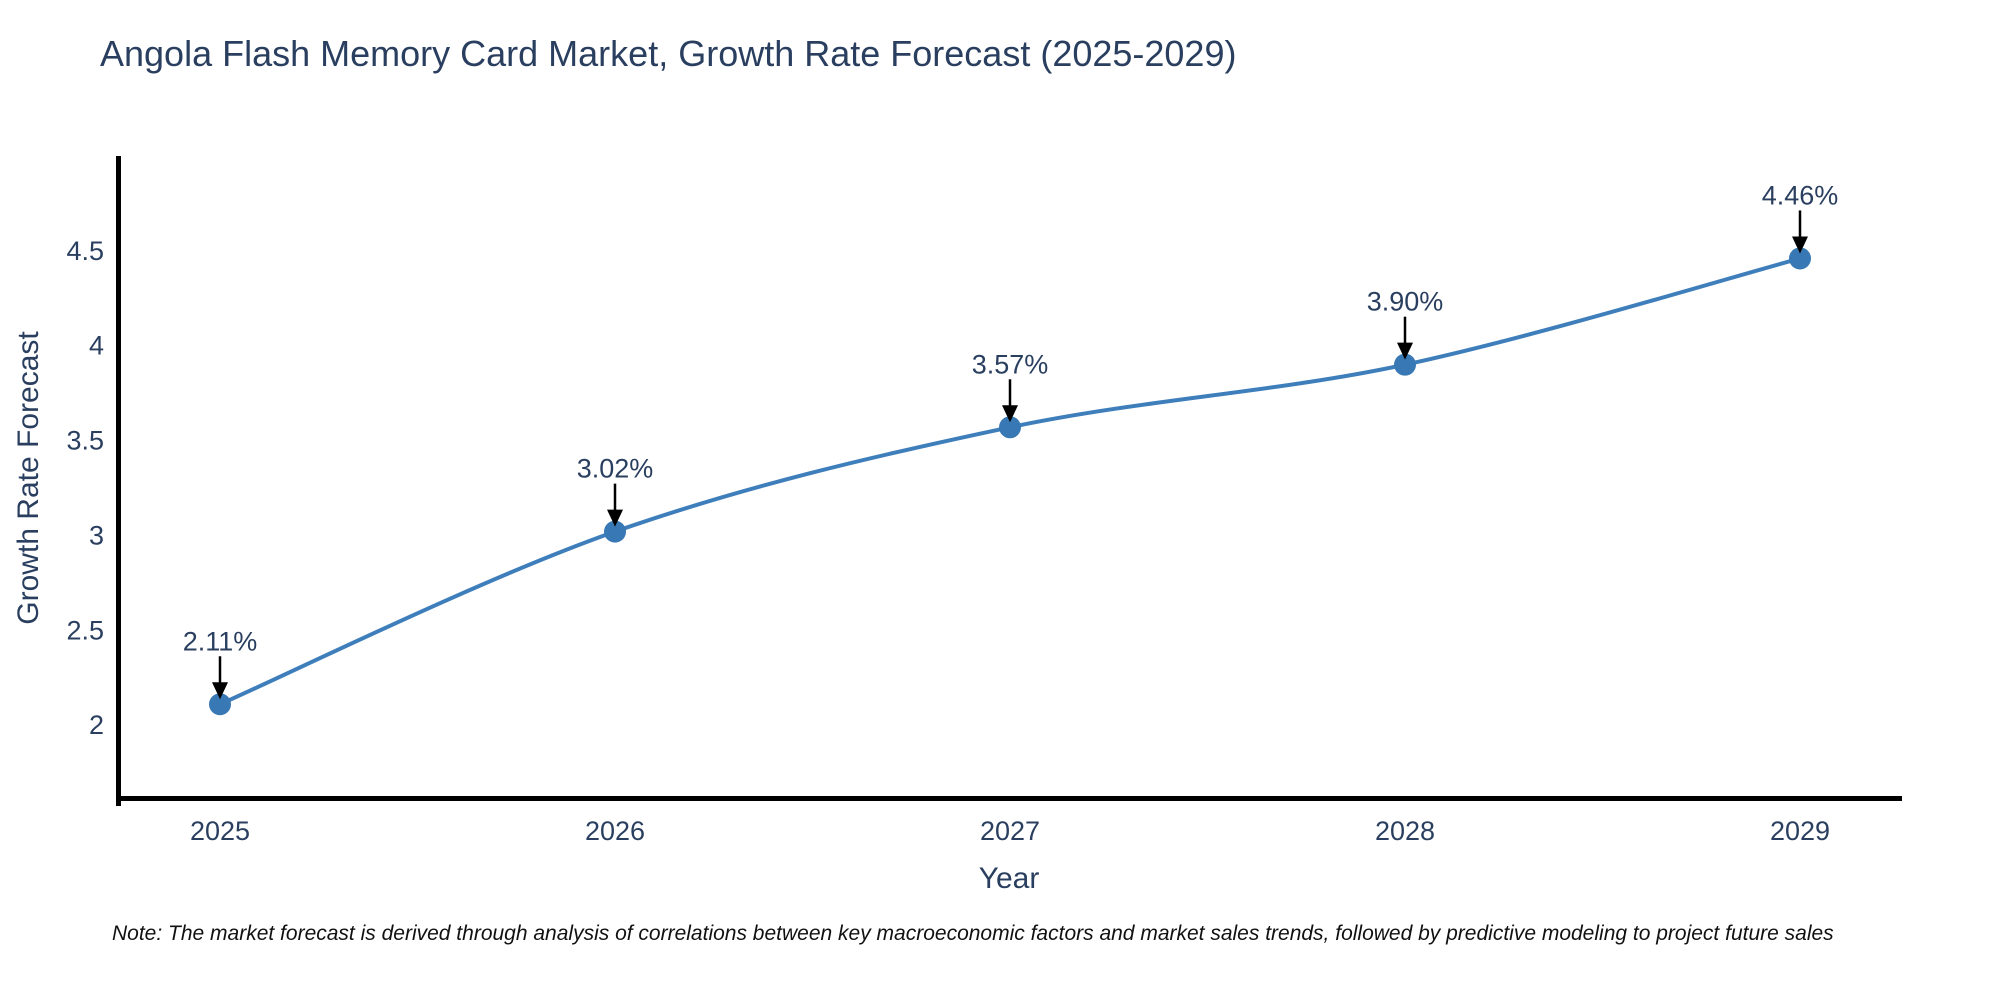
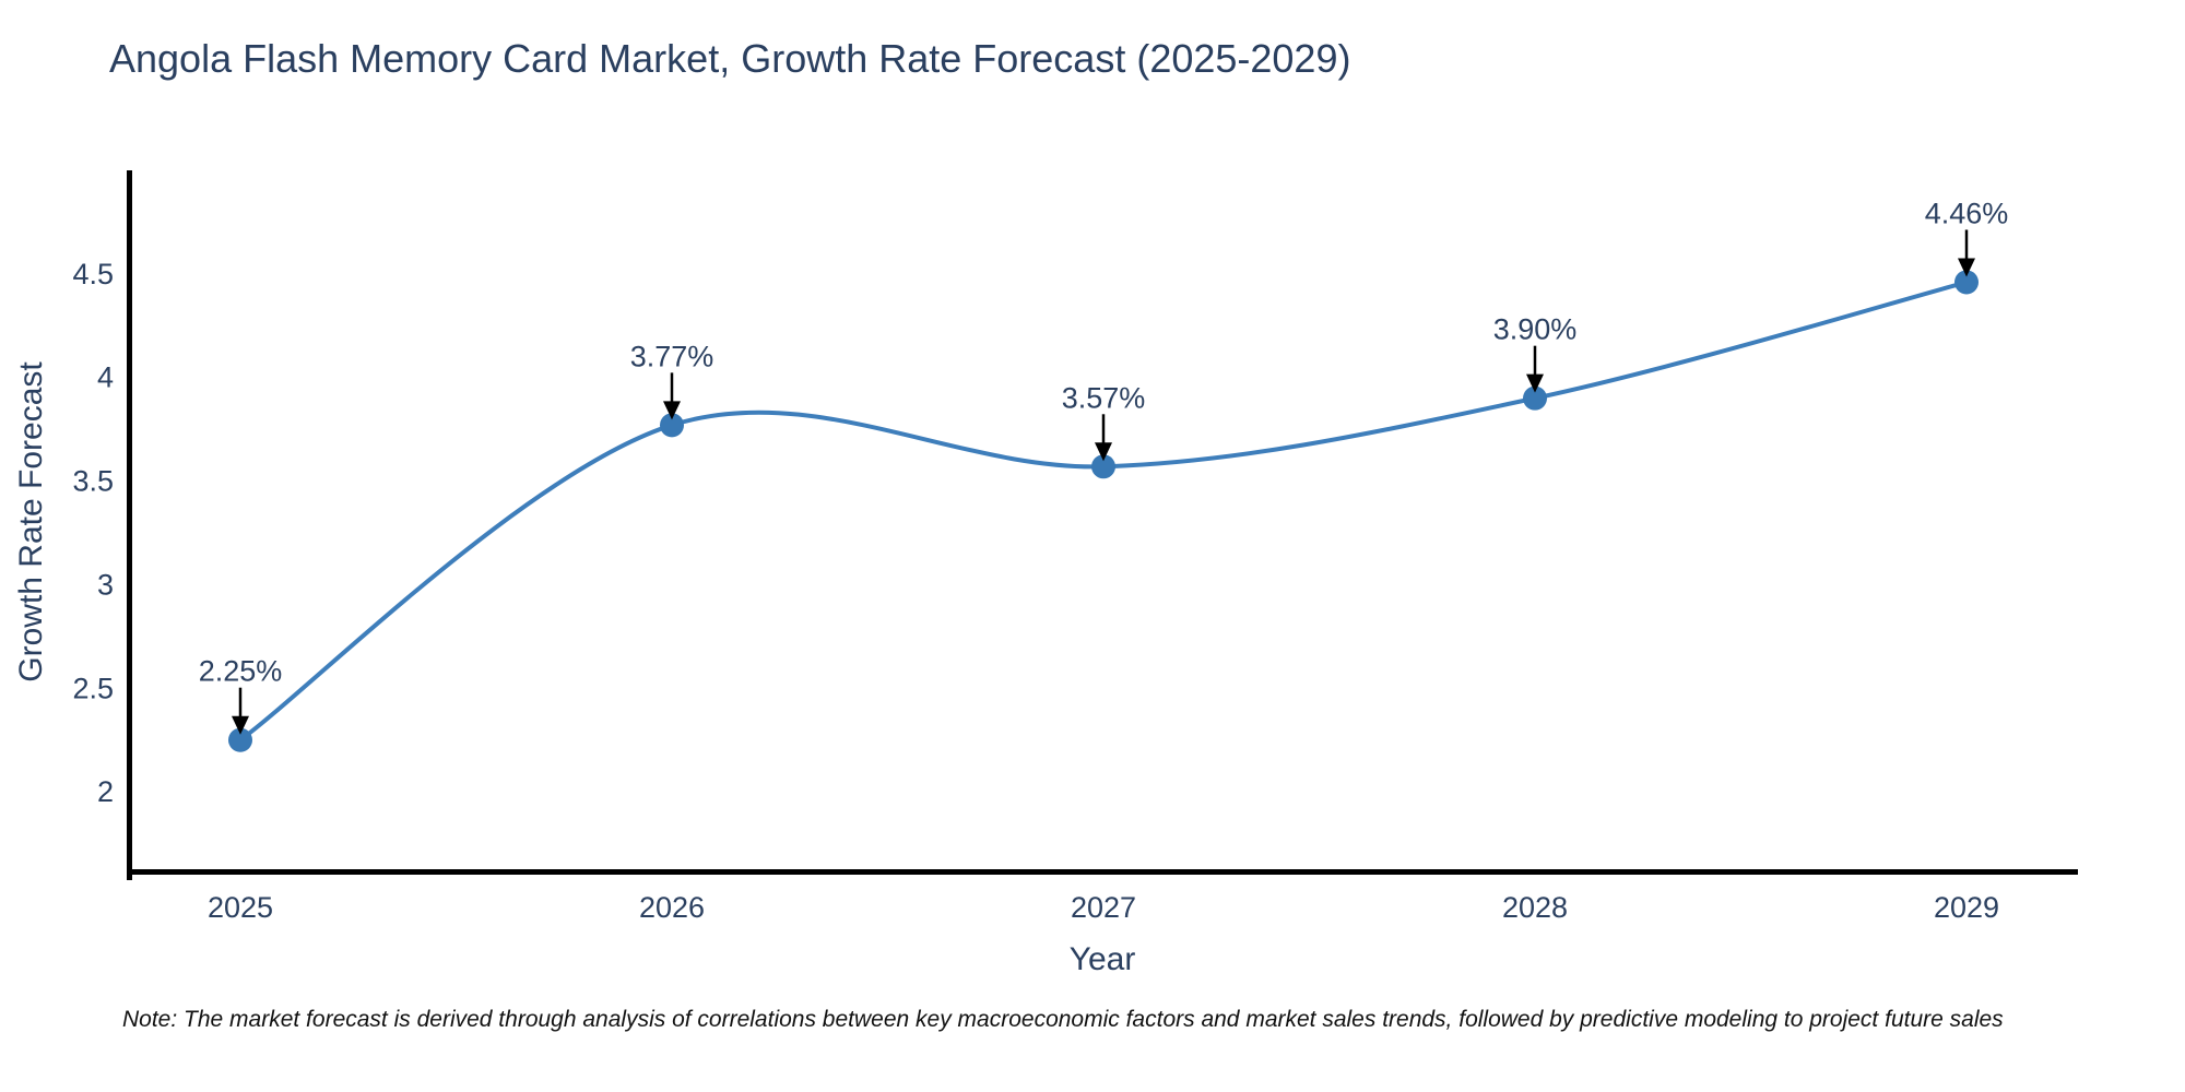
2025: 2.11% -> 2.25%
2026: 3.02% -> 3.77%
